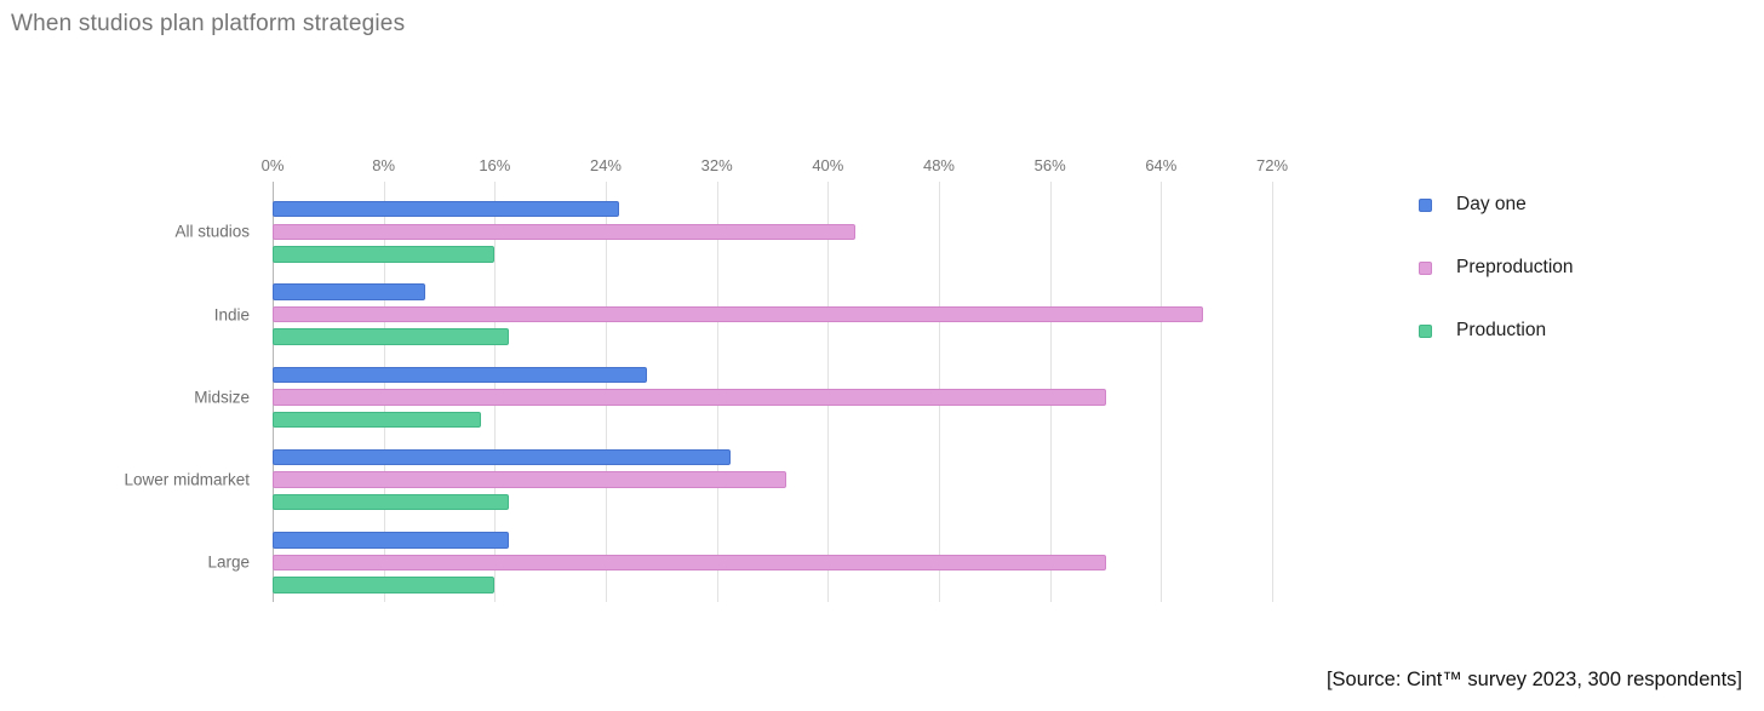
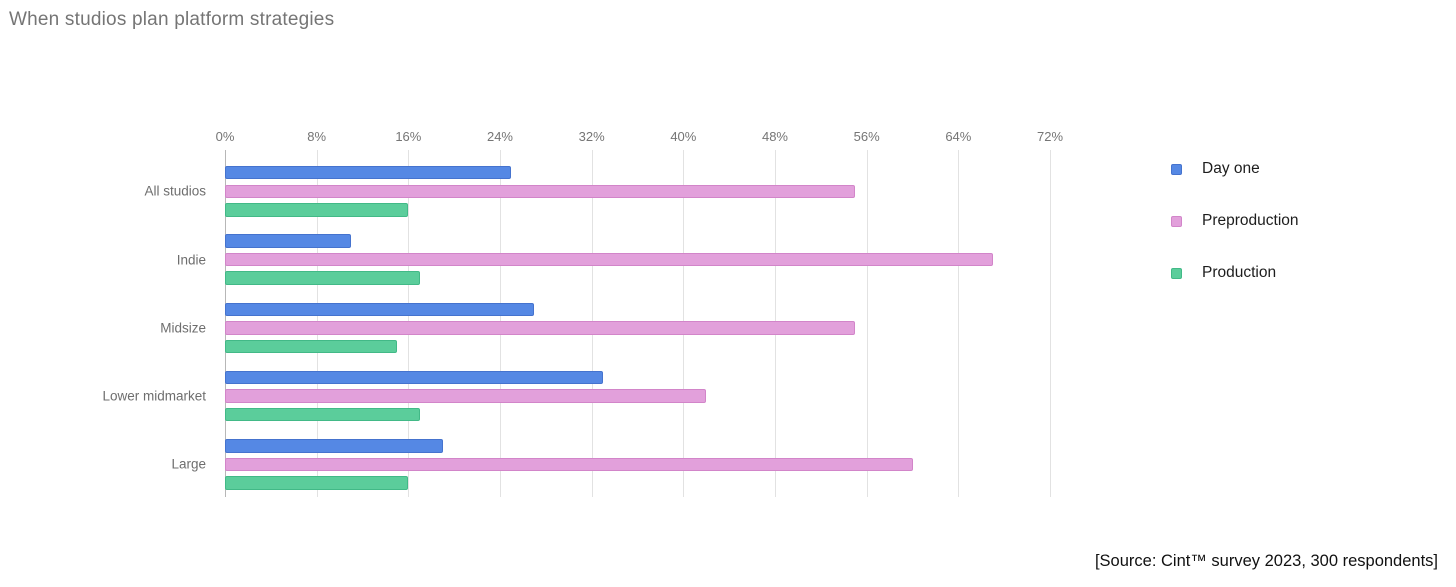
Preproduction/All studios: 42% -> 55%
Preproduction/Midsize: 60% -> 55%
Preproduction/Lower midmarket: 37% -> 42%
Day one/Large: 17% -> 19%
